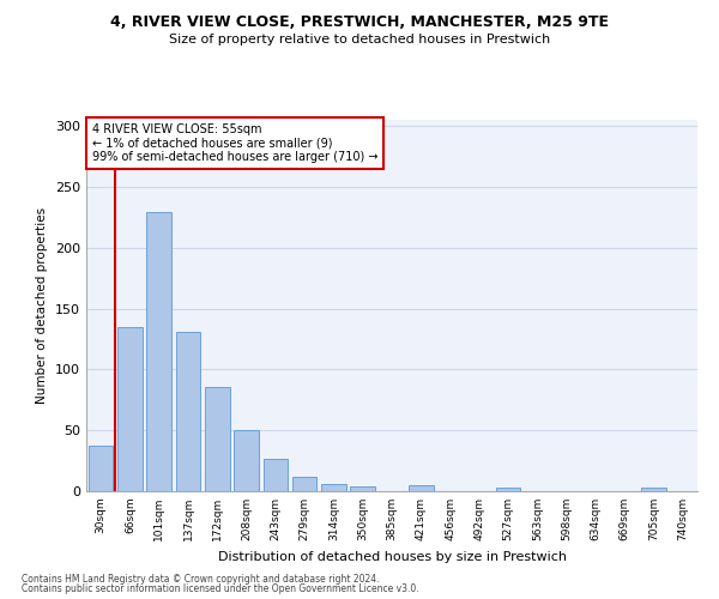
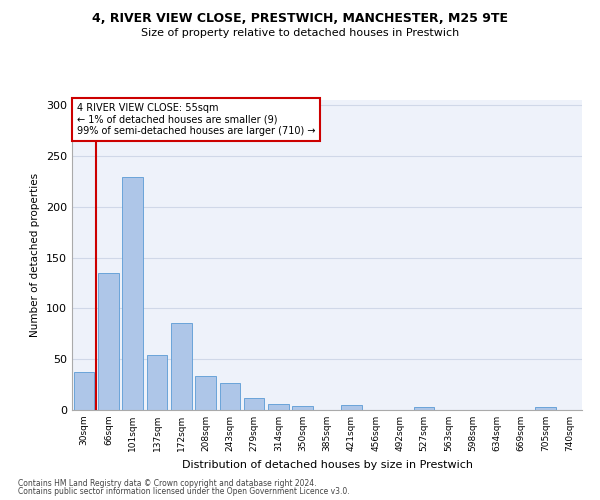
137sqm: 131 -> 54
208sqm: 50 -> 33
